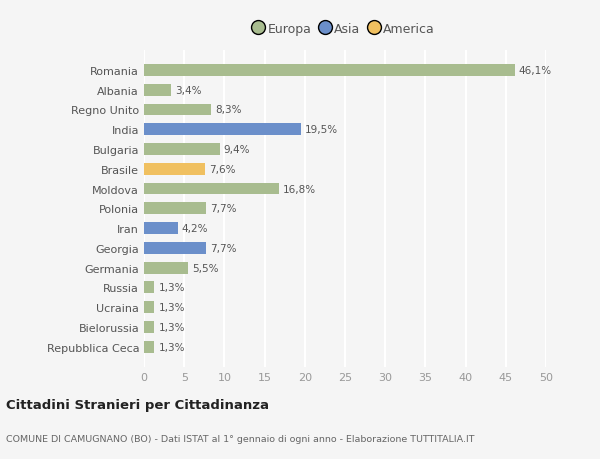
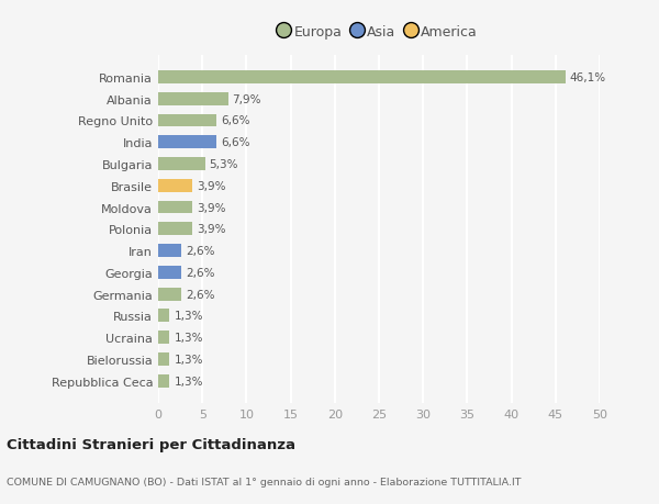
Albania: 3,4% -> 7,9%
Regno Unito: 8,3% -> 6,6%
India: 19,5% -> 6,6%
Bulgaria: 9,4% -> 5,3%
Brasile: 7,6% -> 3,9%
Moldova: 16,8% -> 3,9%
Polonia: 7,7% -> 3,9%
Iran: 4,2% -> 2,6%
Georgia: 7,7% -> 2,6%
Germania: 5,5% -> 2,6%
